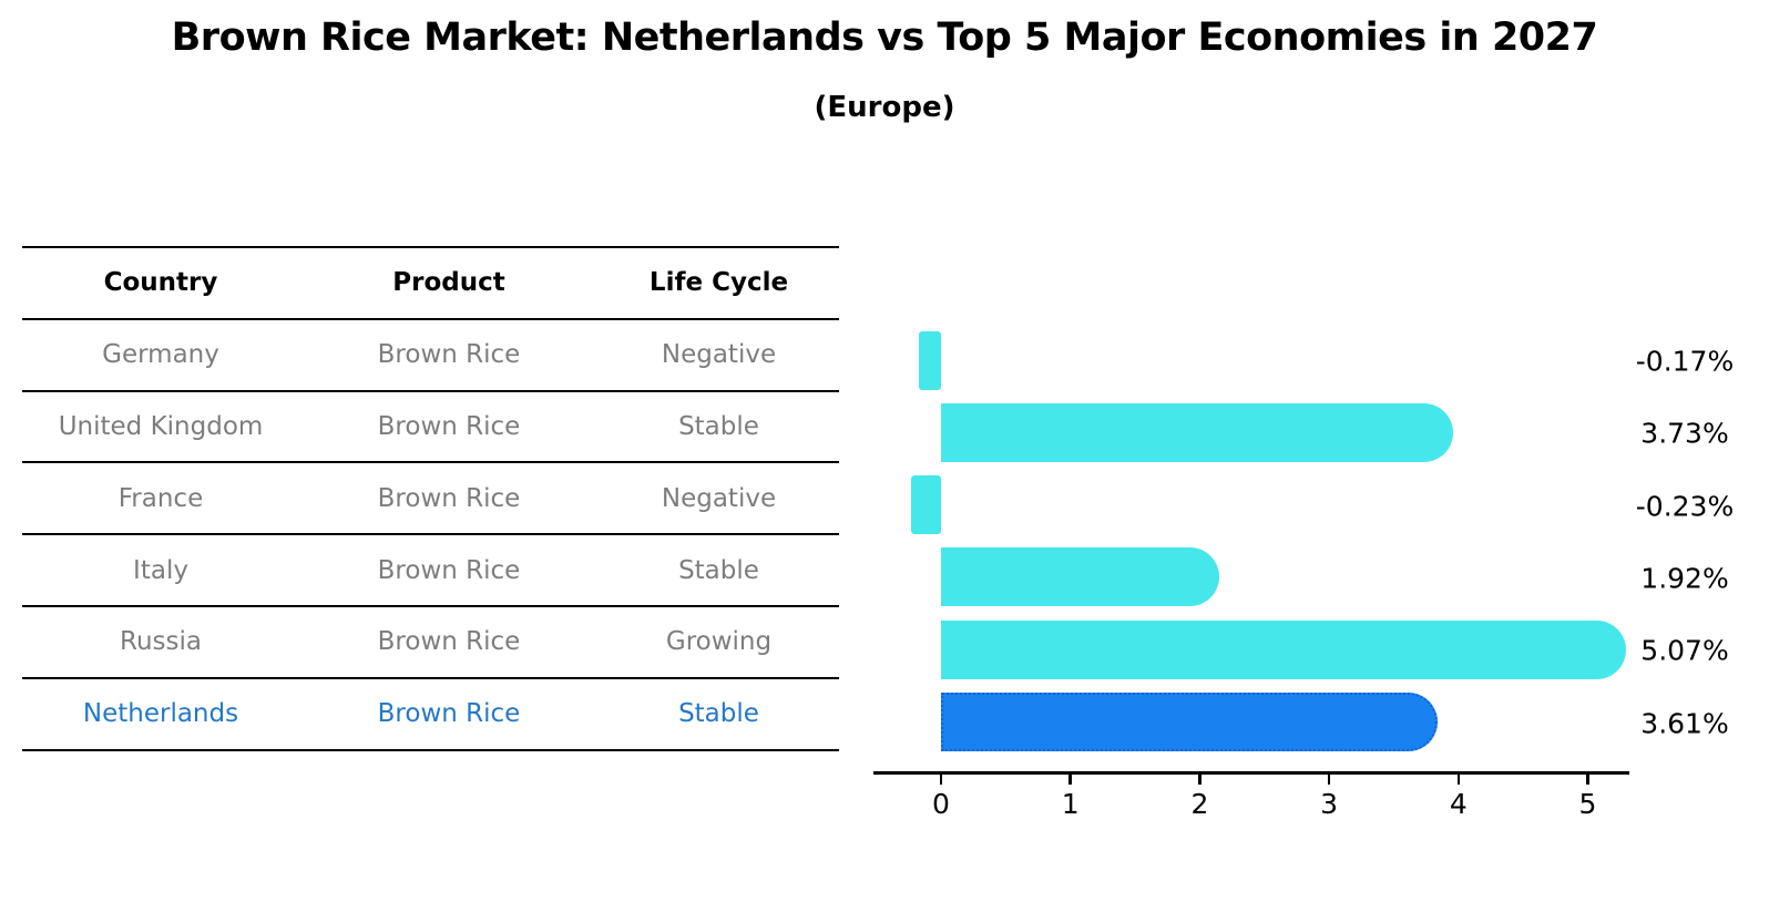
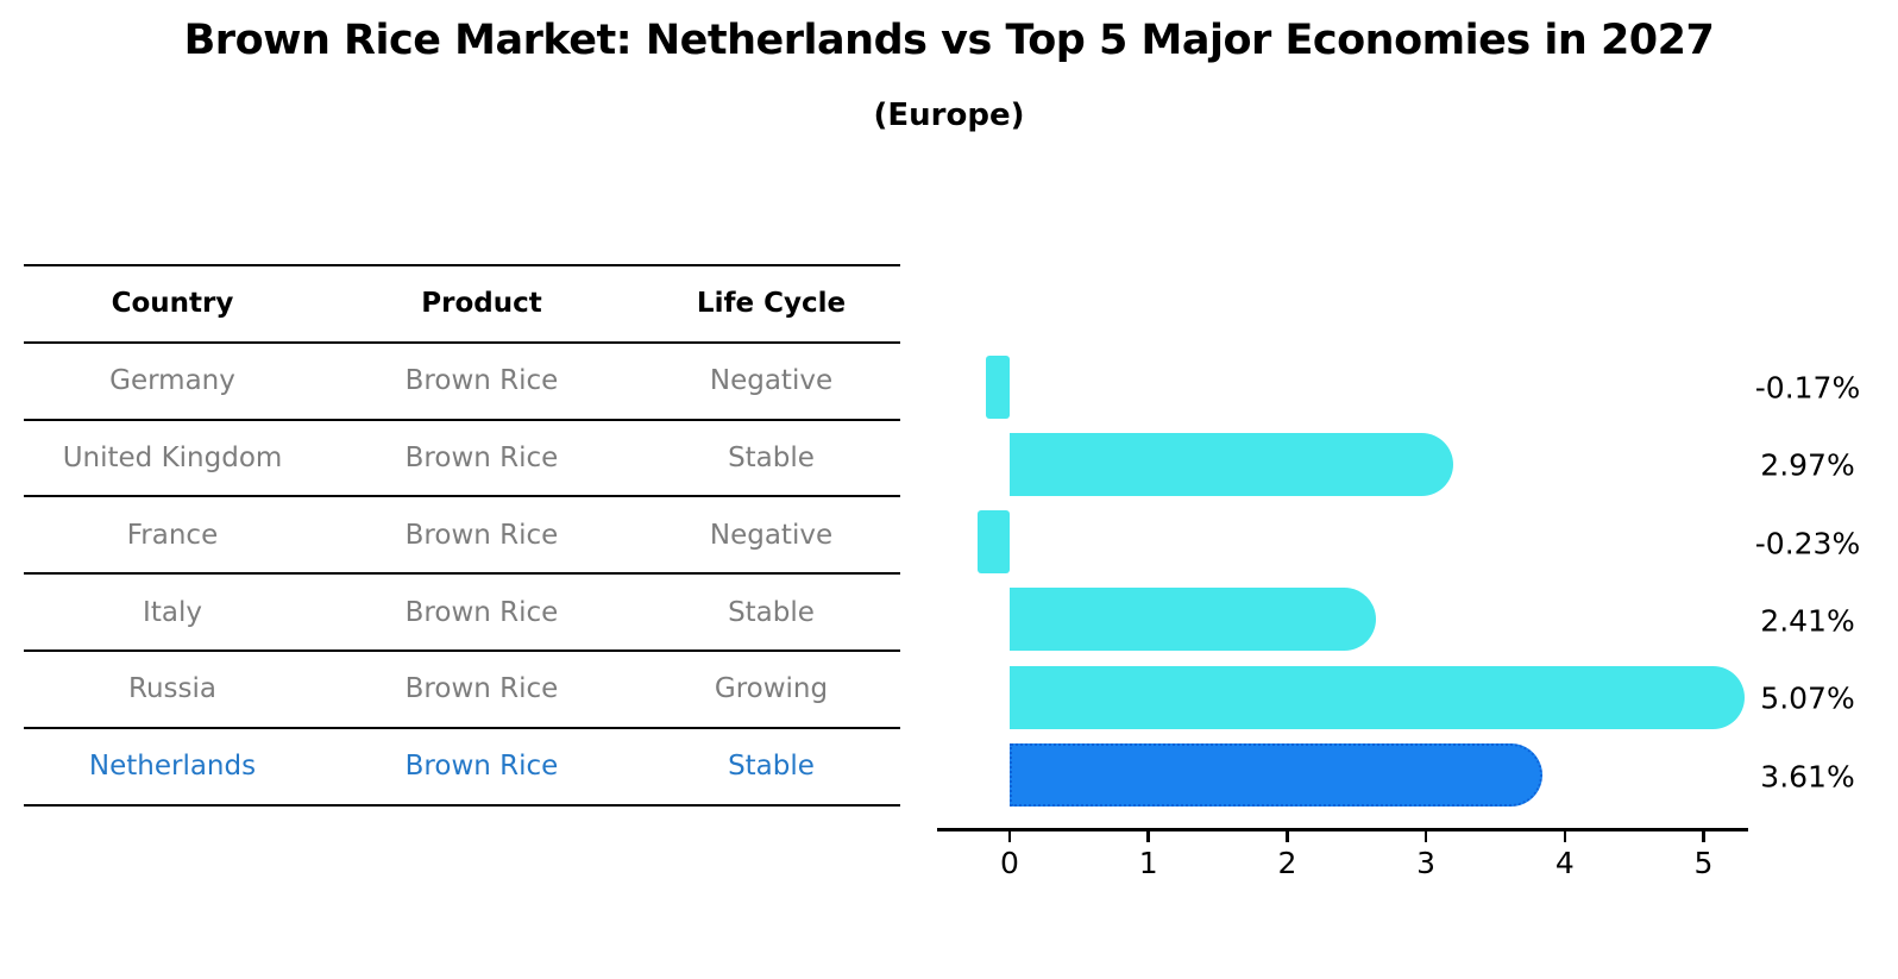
United Kingdom: 3.73% -> 2.97%
Italy: 1.92% -> 2.41%
